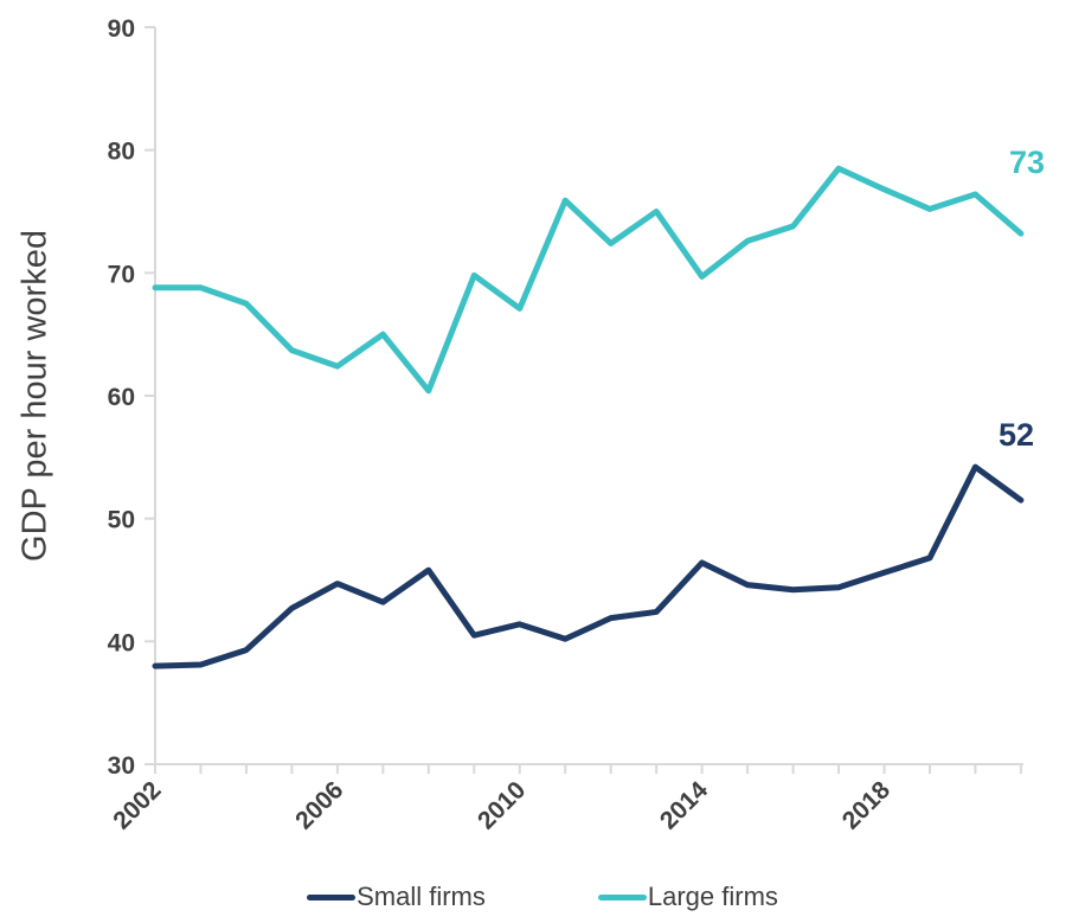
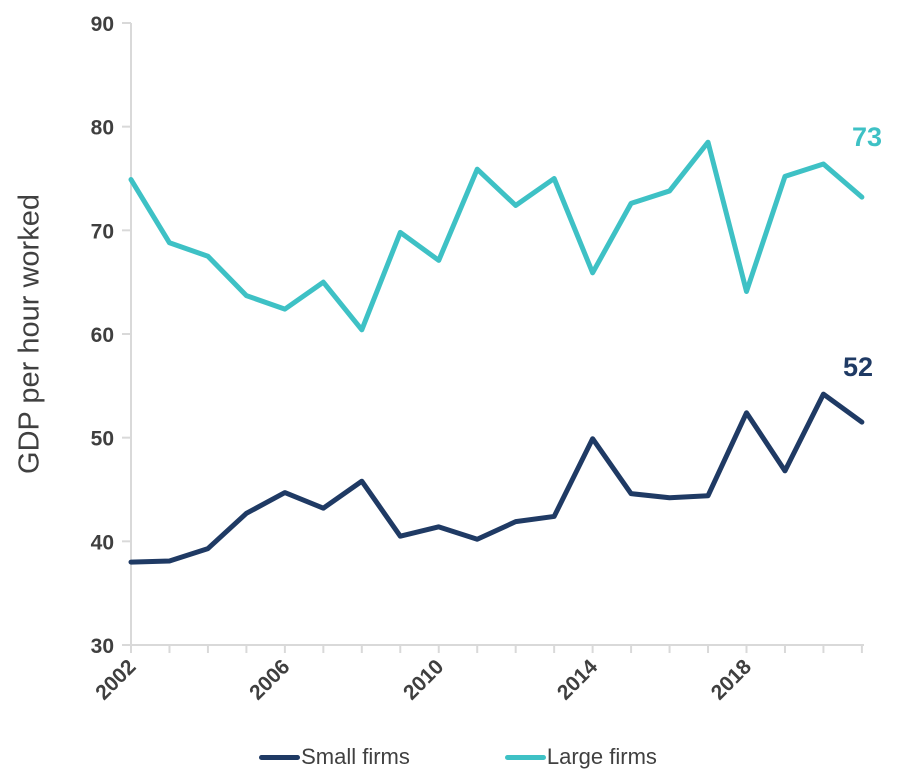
Large firms/2002: 68.8 -> 74.9
Small firms/2014: 46.4 -> 49.9
Large firms/2014: 69.7 -> 65.9
Small firms/2018: 45.6 -> 52.4
Large firms/2018: 76.8 -> 64.1
